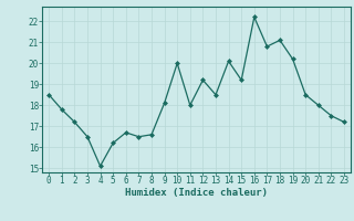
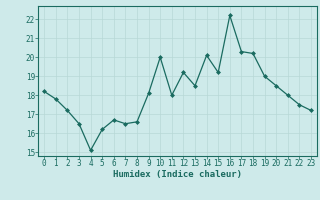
0: 18.5 -> 18.2
17: 20.8 -> 20.3
18: 21.1 -> 20.2
19: 20.2 -> 19.0
